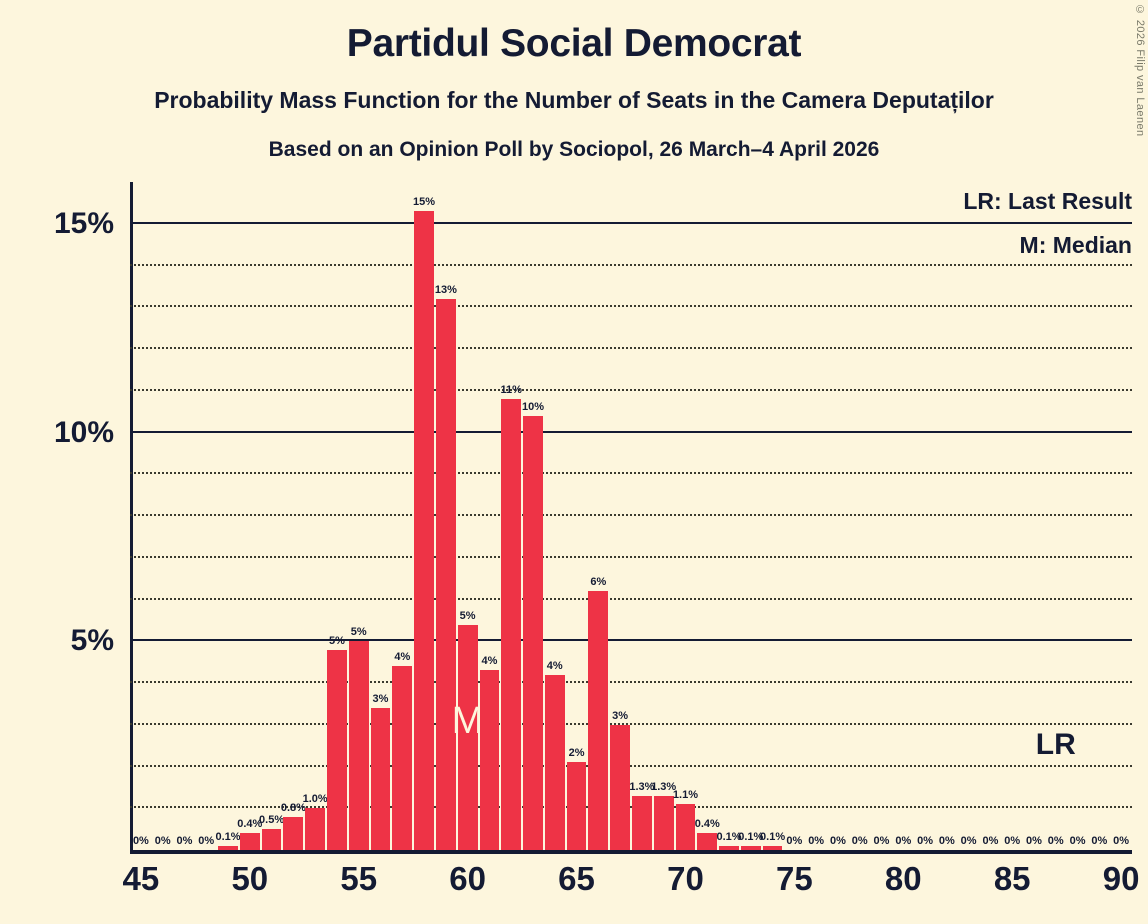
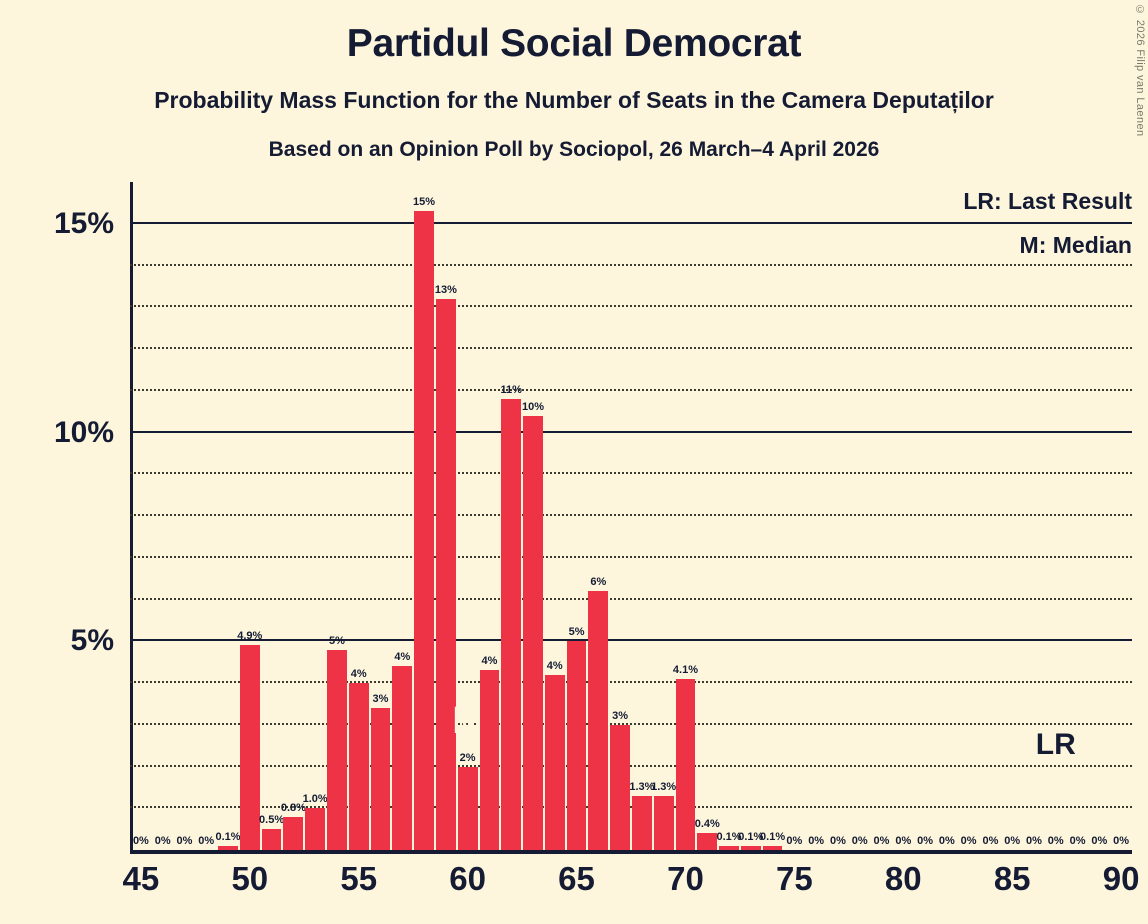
50: 0.4% -> 4.9%
55: 5% -> 4%
60: 5% -> 2%
65: 2% -> 5%
70: 1.1% -> 4.1%
